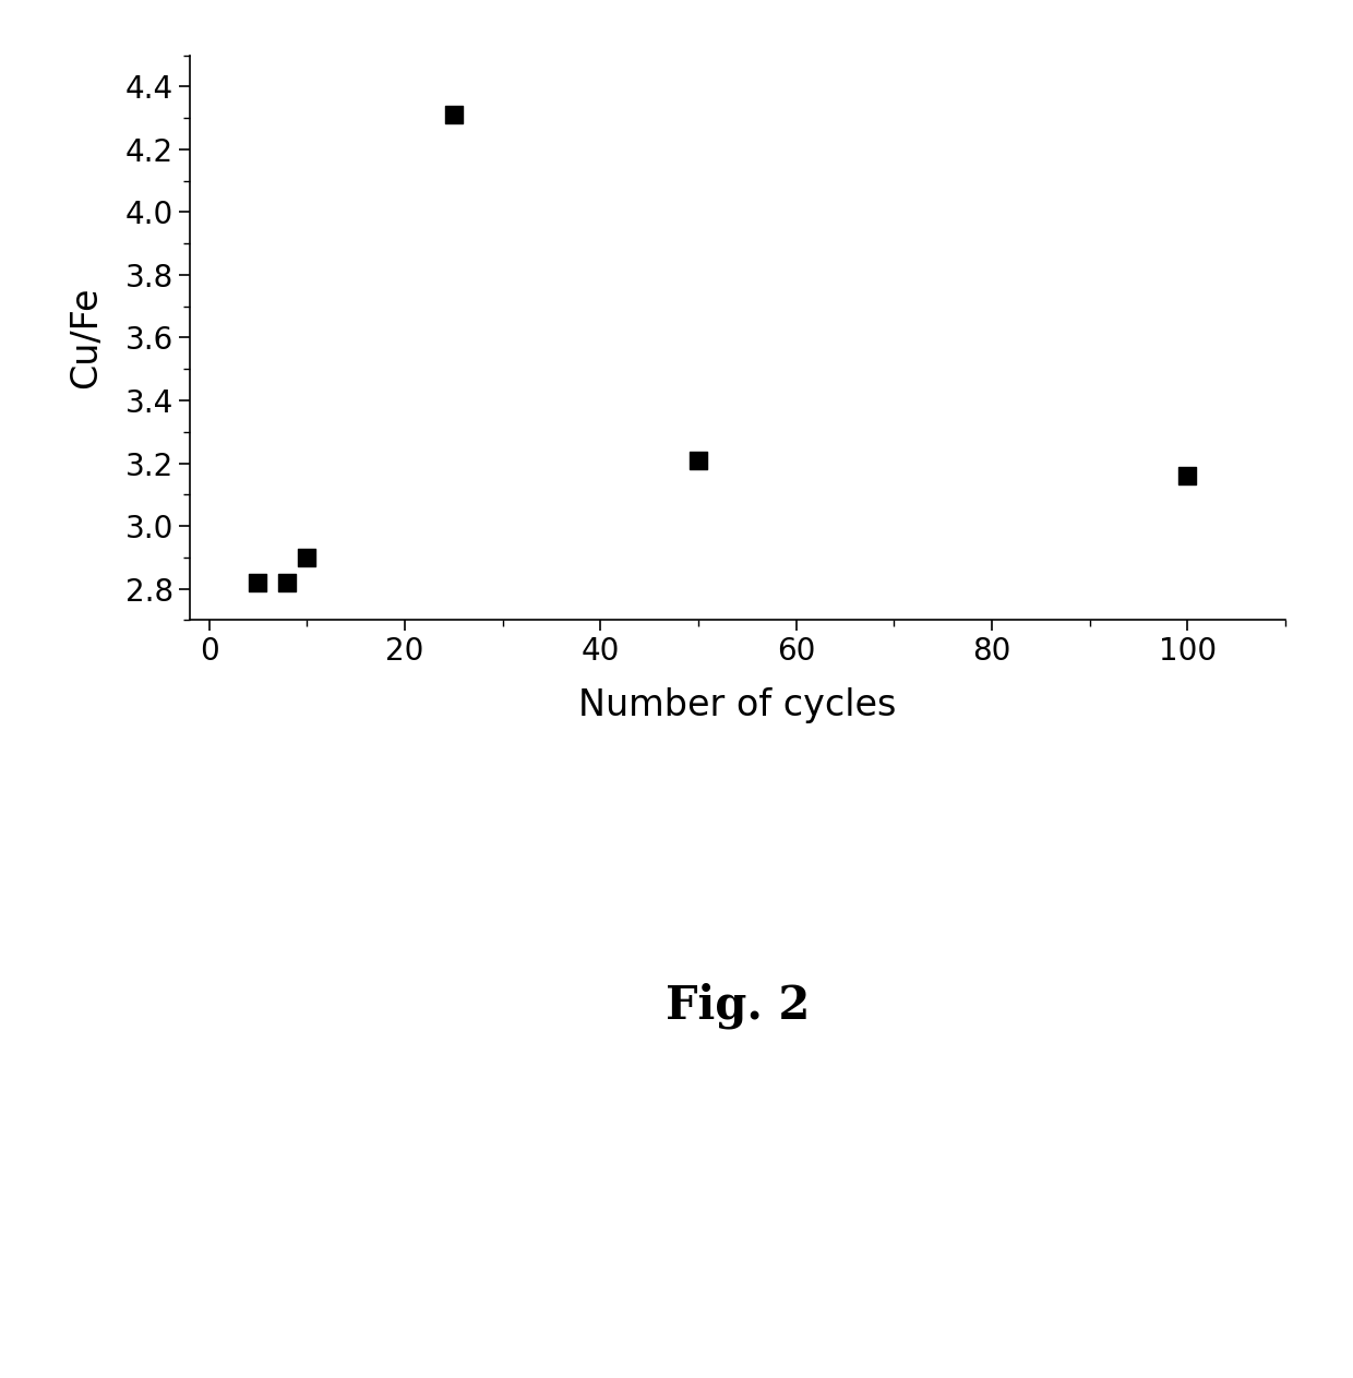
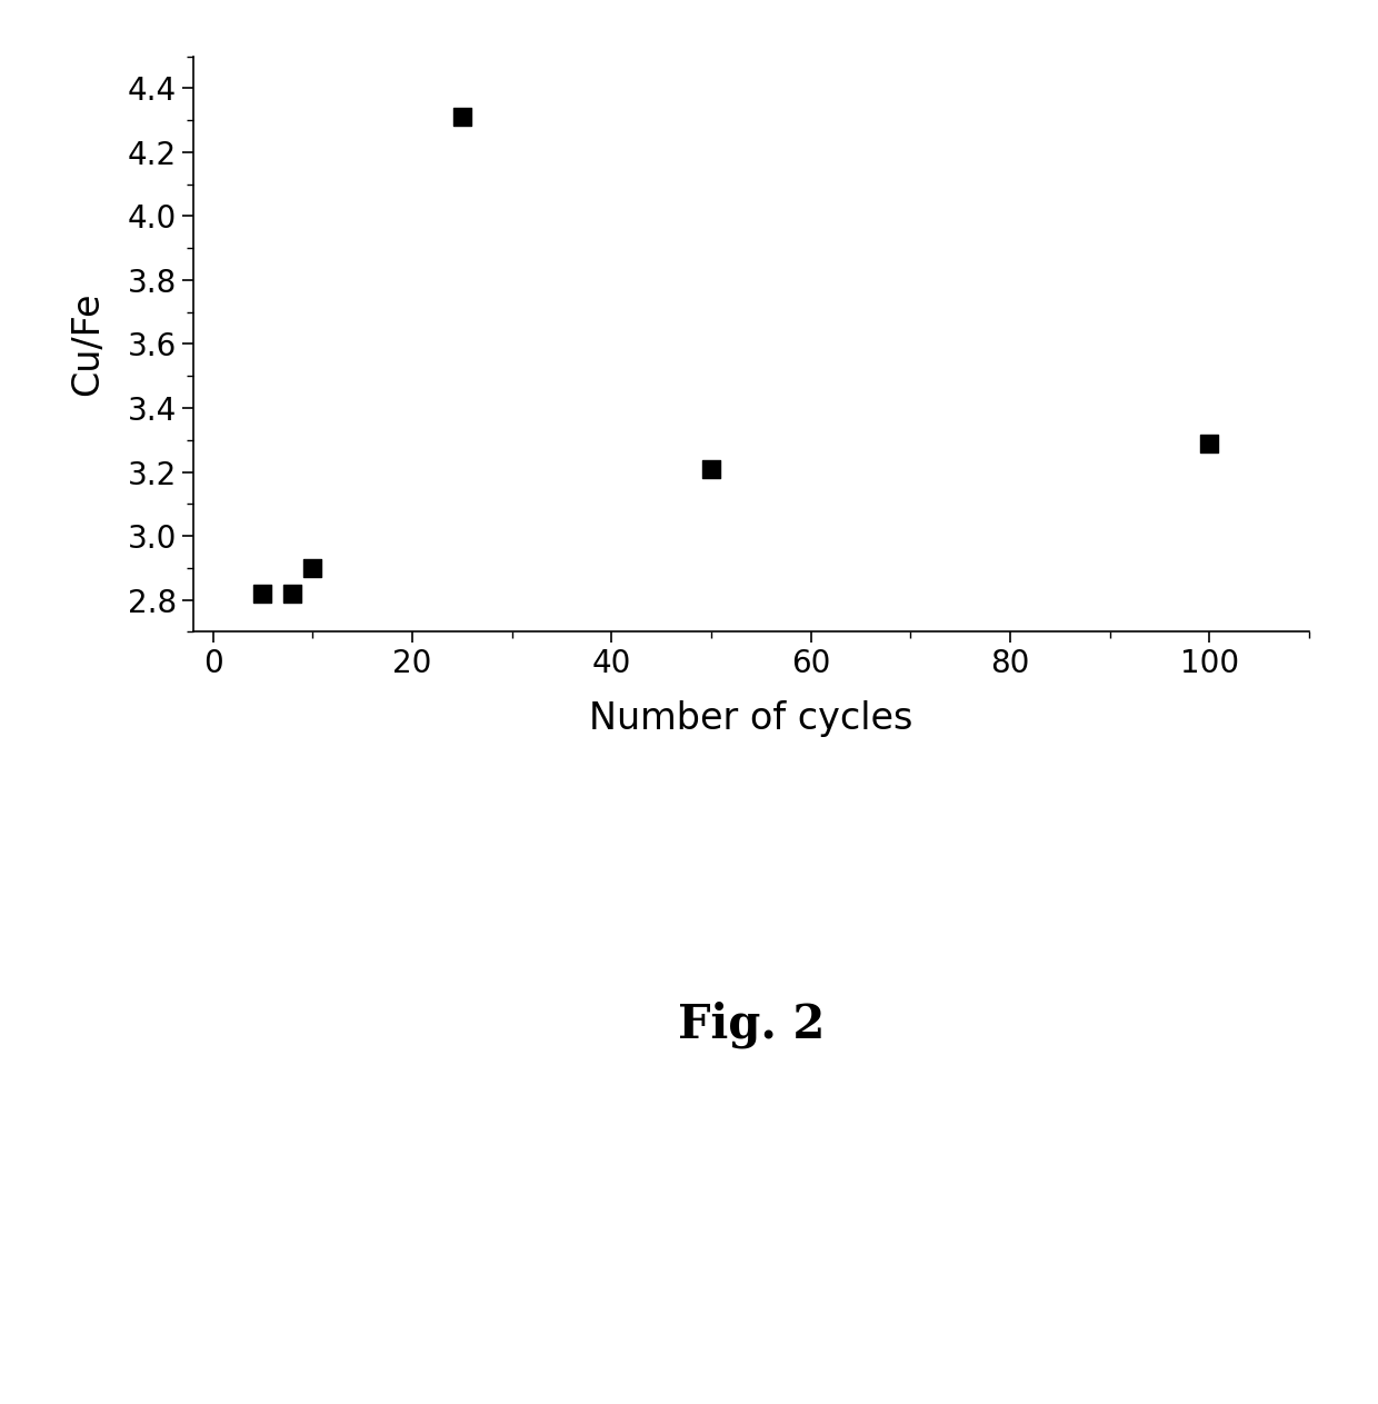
100: 3.16 -> 3.29
